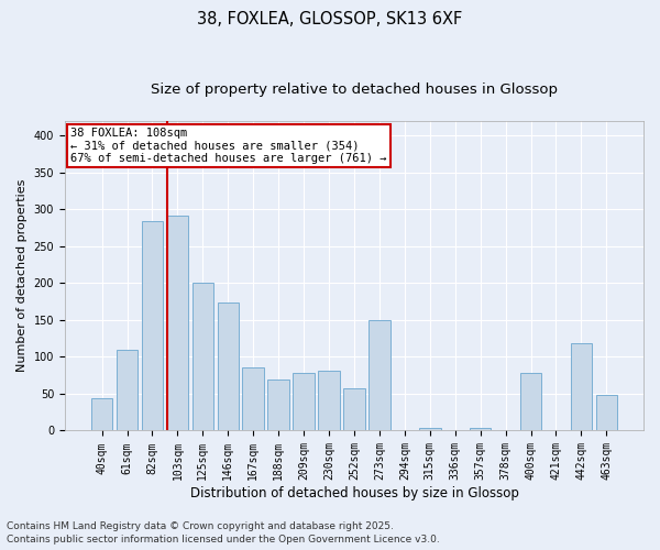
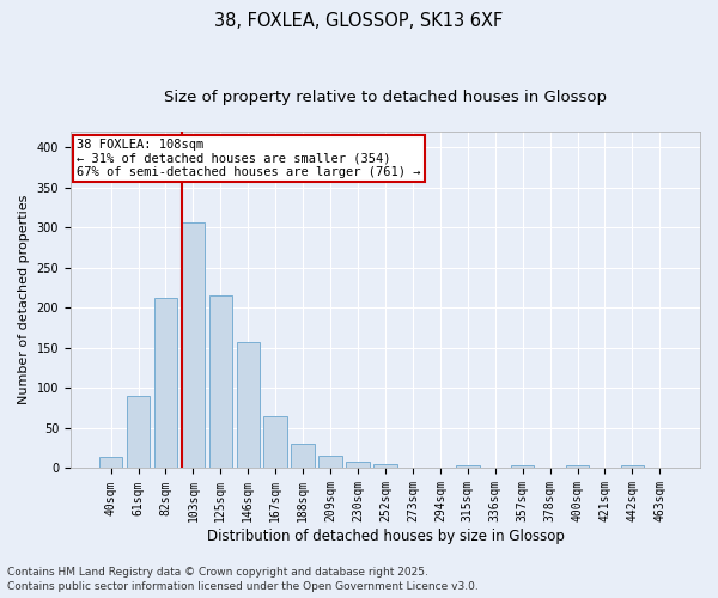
40sqm: 44 -> 14
61sqm: 110 -> 90
82sqm: 284 -> 213
103sqm: 292 -> 307
125sqm: 200 -> 216
146sqm: 174 -> 158
167sqm: 86 -> 65
188sqm: 70 -> 30
209sqm: 78 -> 15
230sqm: 82 -> 8
252sqm: 58 -> 5
273sqm: 150 -> 1
400sqm: 78 -> 4
442sqm: 118 -> 4
463sqm: 48 -> 1
